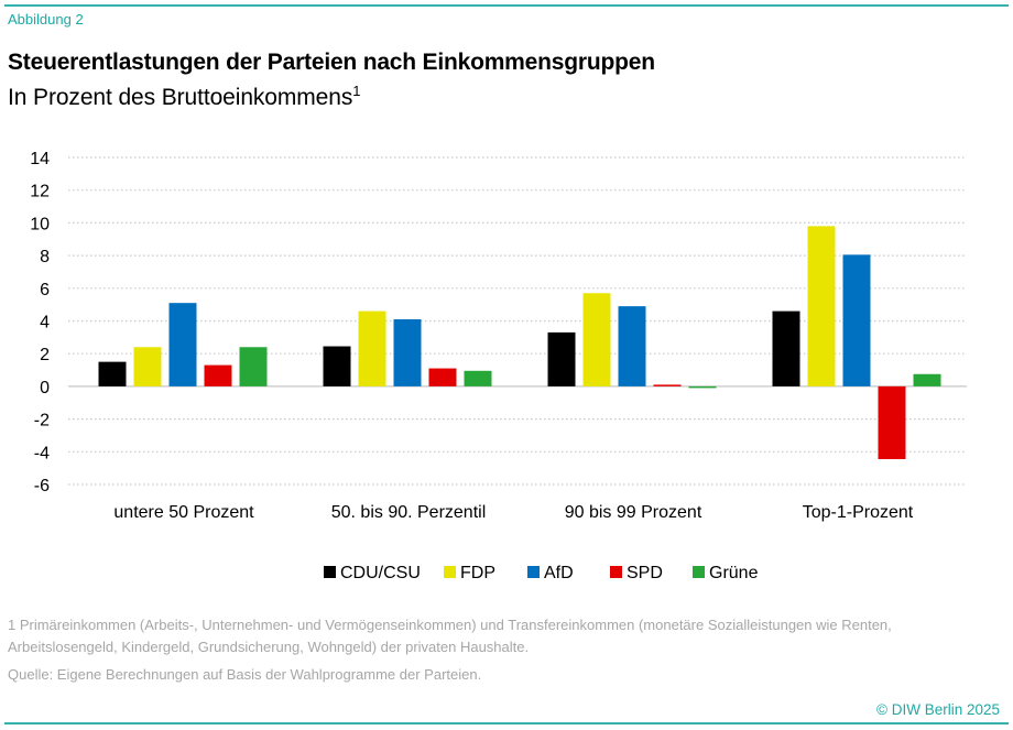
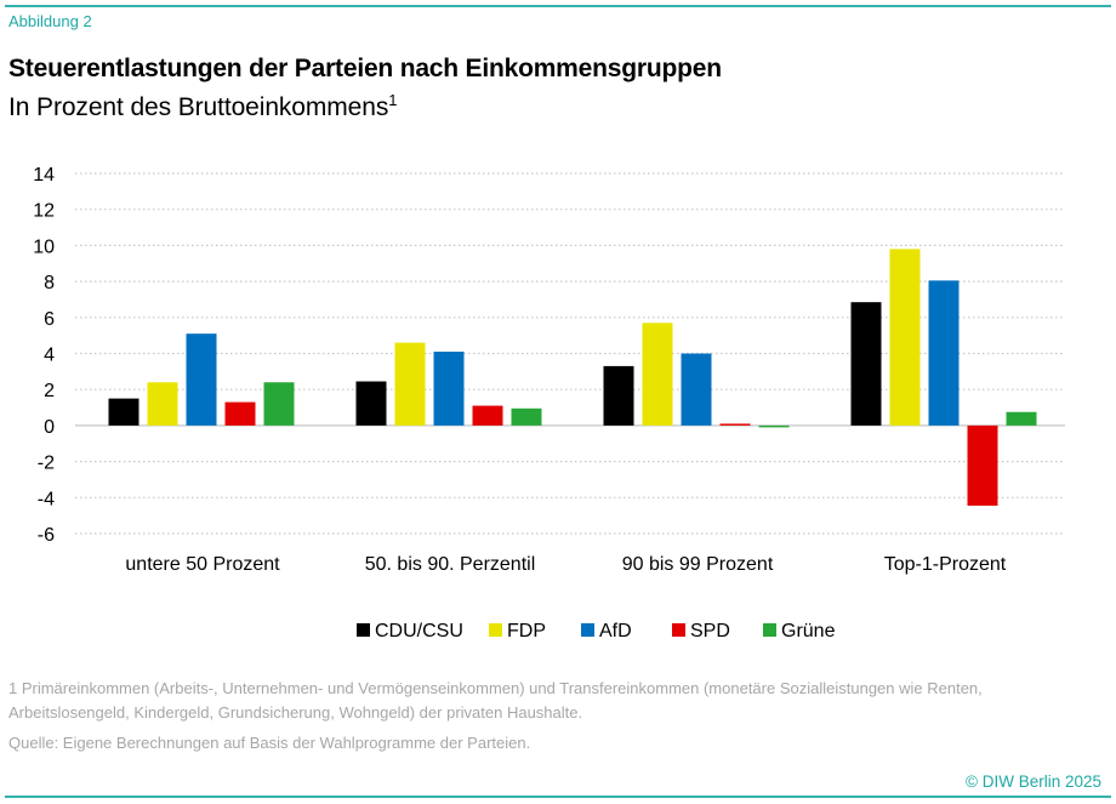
AfD/90 bis 99 Prozent: 4.9 -> 4.0
CDU/CSU/Top-1-Prozent: 4.6 -> 6.8
